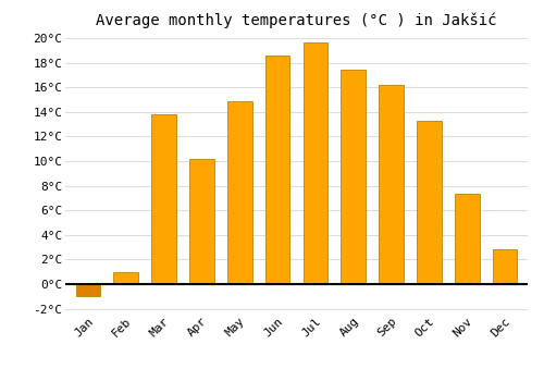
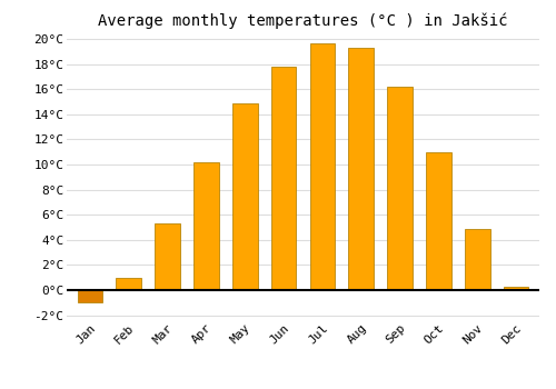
Mar: 13.8°C -> 5.3°C
Jun: 18.6°C -> 17.8°C
Aug: 17.4°C -> 19.3°C
Oct: 13.3°C -> 11.0°C
Nov: 7.3°C -> 4.9°C
Dec: 2.8°C -> 0.3°C
